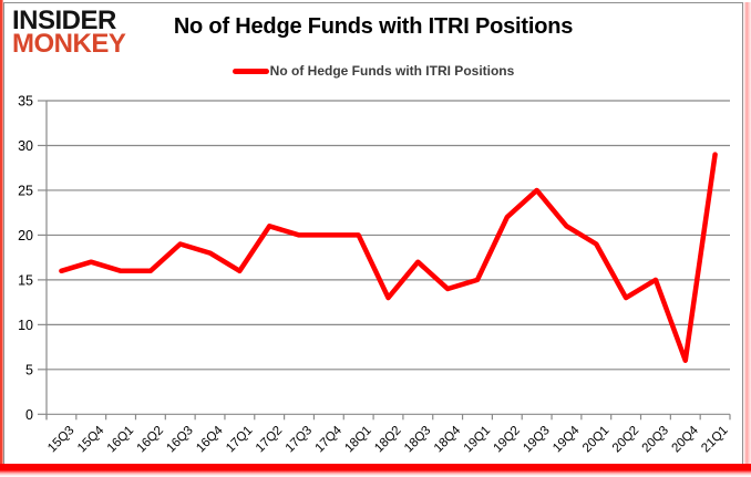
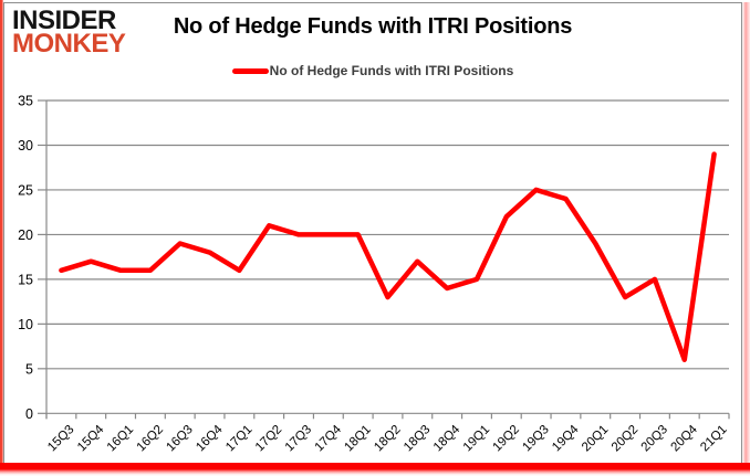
19Q4: 21 -> 24
